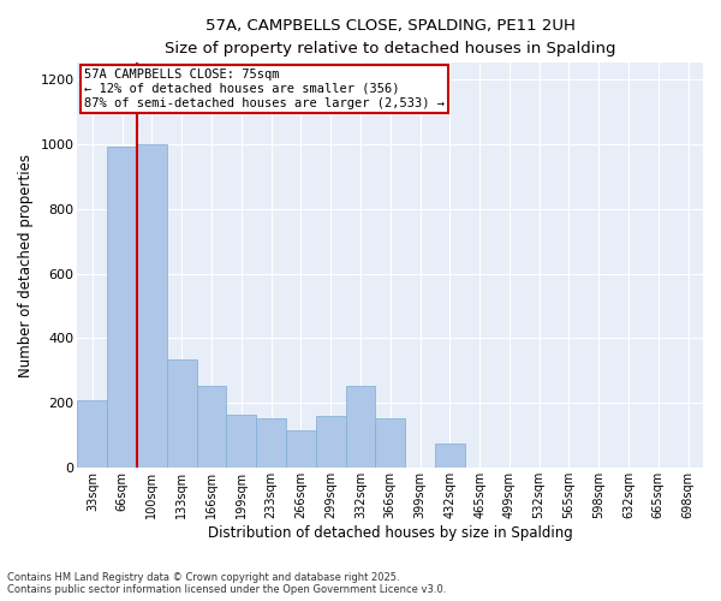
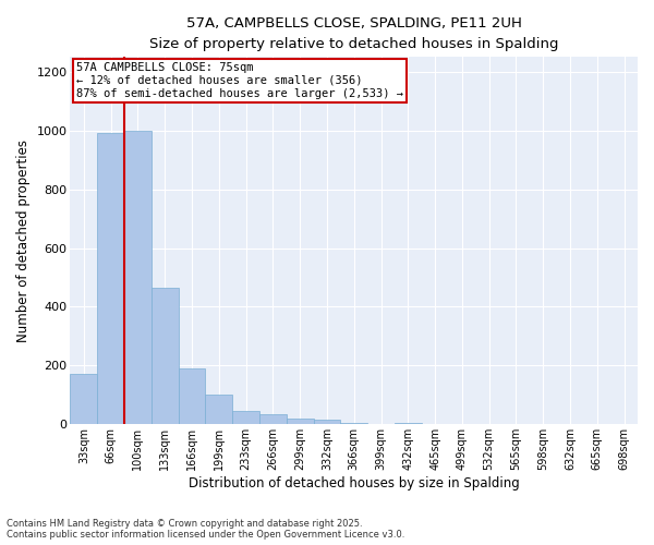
33sqm: 210 -> 170
133sqm: 335 -> 465
166sqm: 255 -> 190
199sqm: 165 -> 100
233sqm: 155 -> 45
266sqm: 115 -> 35
299sqm: 160 -> 20
332sqm: 255 -> 15
366sqm: 155 -> 5
432sqm: 75 -> 5
